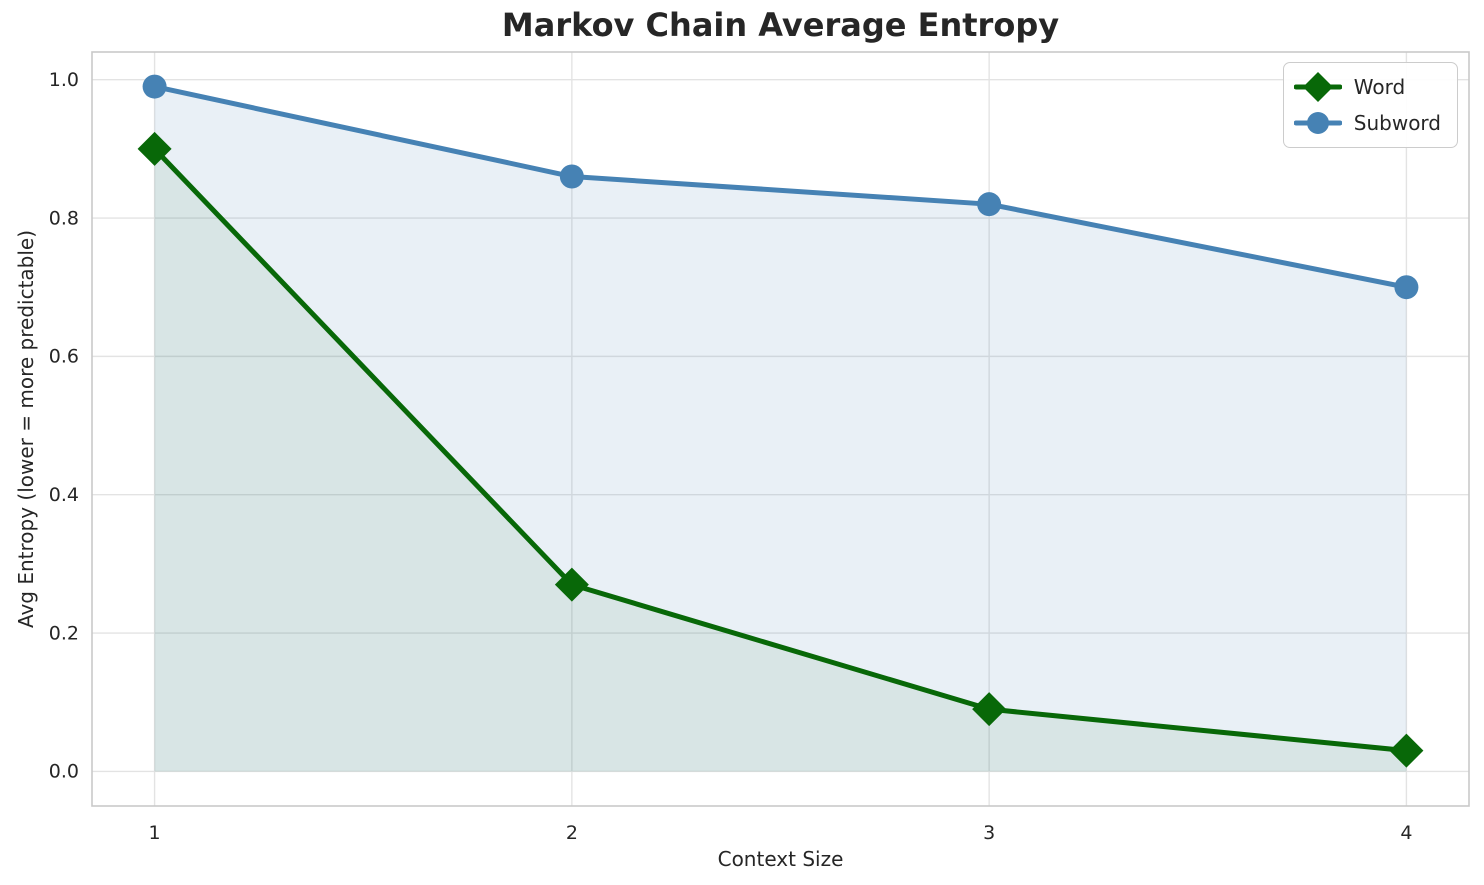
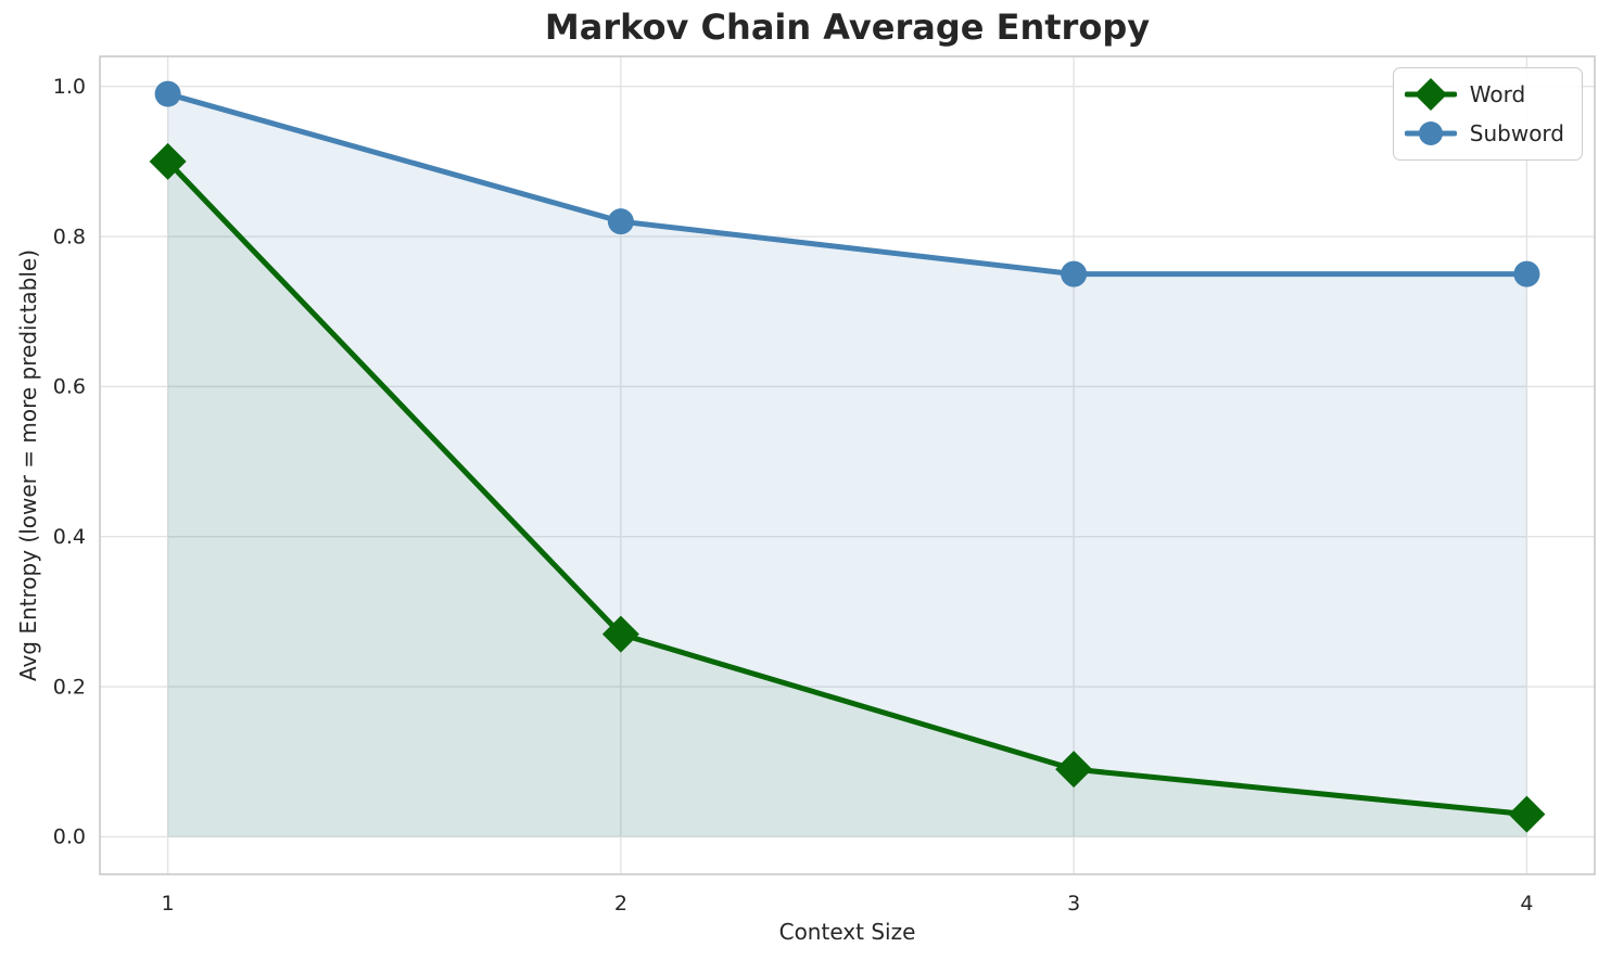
Subword/2: 0.86 -> 0.82
Subword/3: 0.82 -> 0.75
Subword/4: 0.70 -> 0.75
